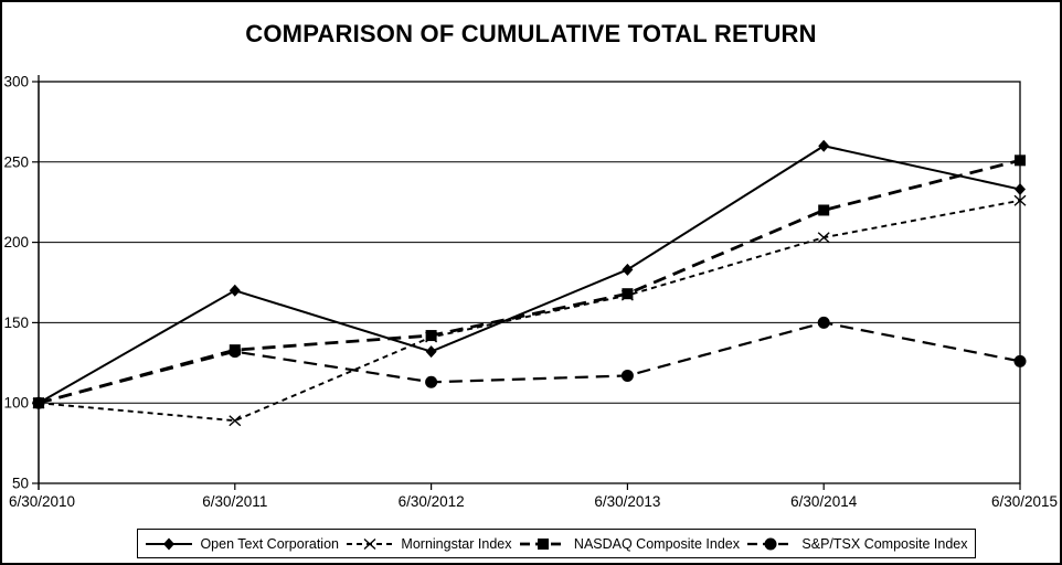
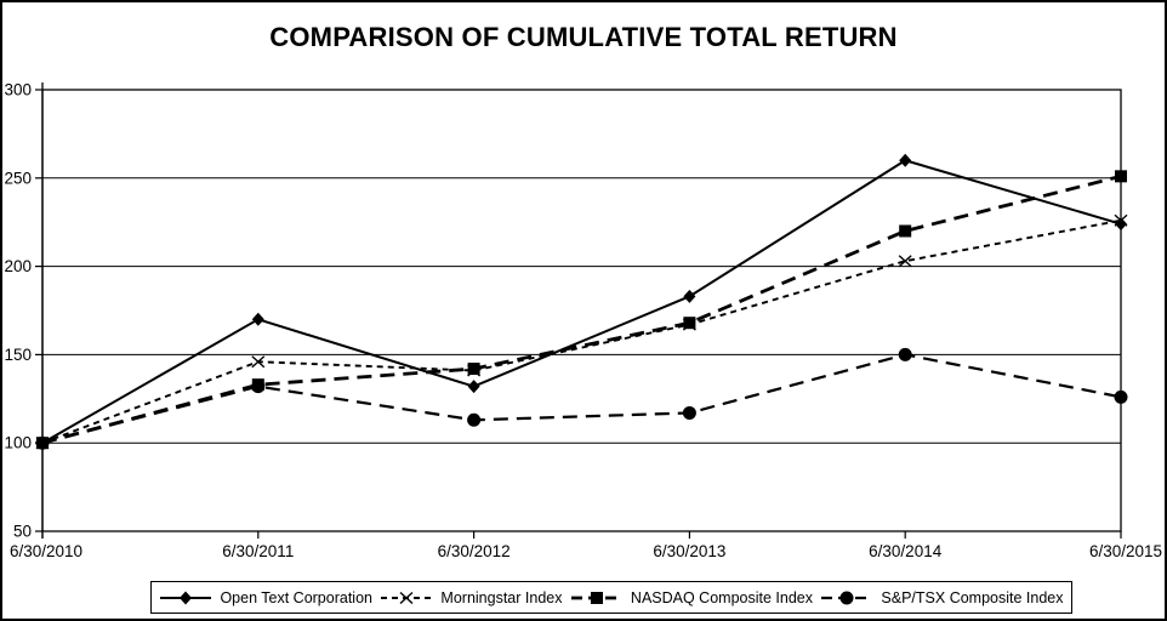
Morningstar Index/6/30/2011: 89 -> 146
Open Text Corporation/6/30/2015: 233 -> 224
